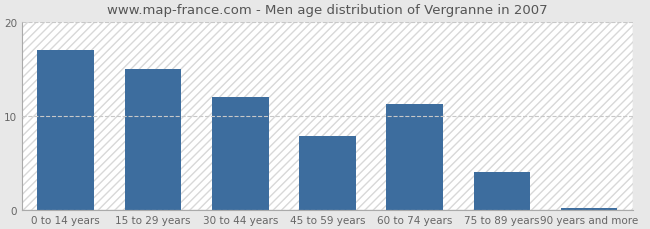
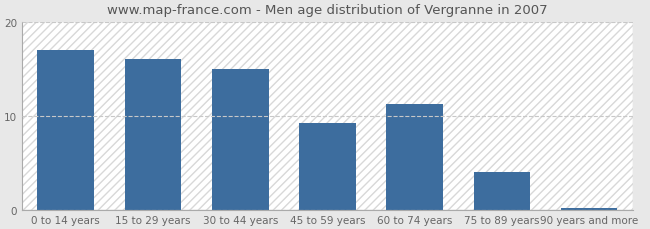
15 to 29 years: 15.0 -> 16.0
30 to 44 years: 12.0 -> 15.0
45 to 59 years: 7.8 -> 9.2
